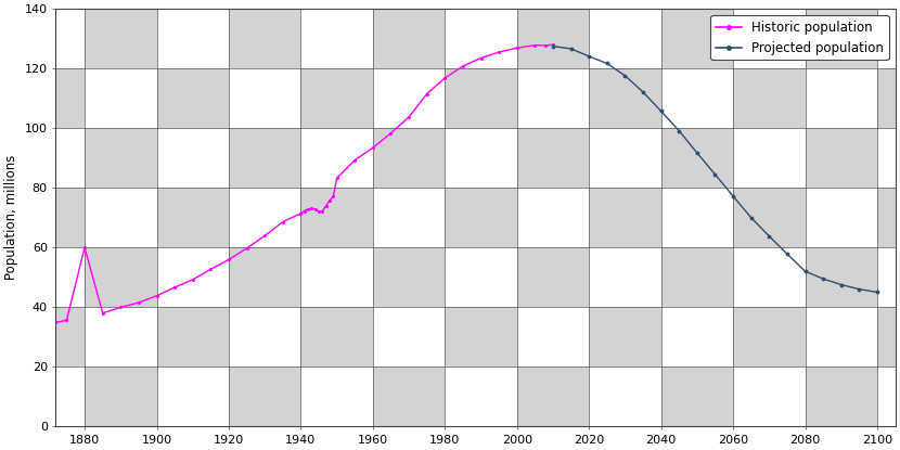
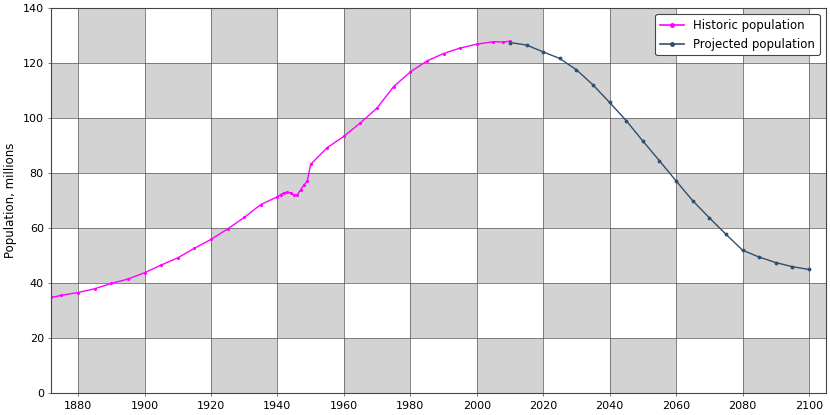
Historic population/1880: 60.0 -> 36.6
